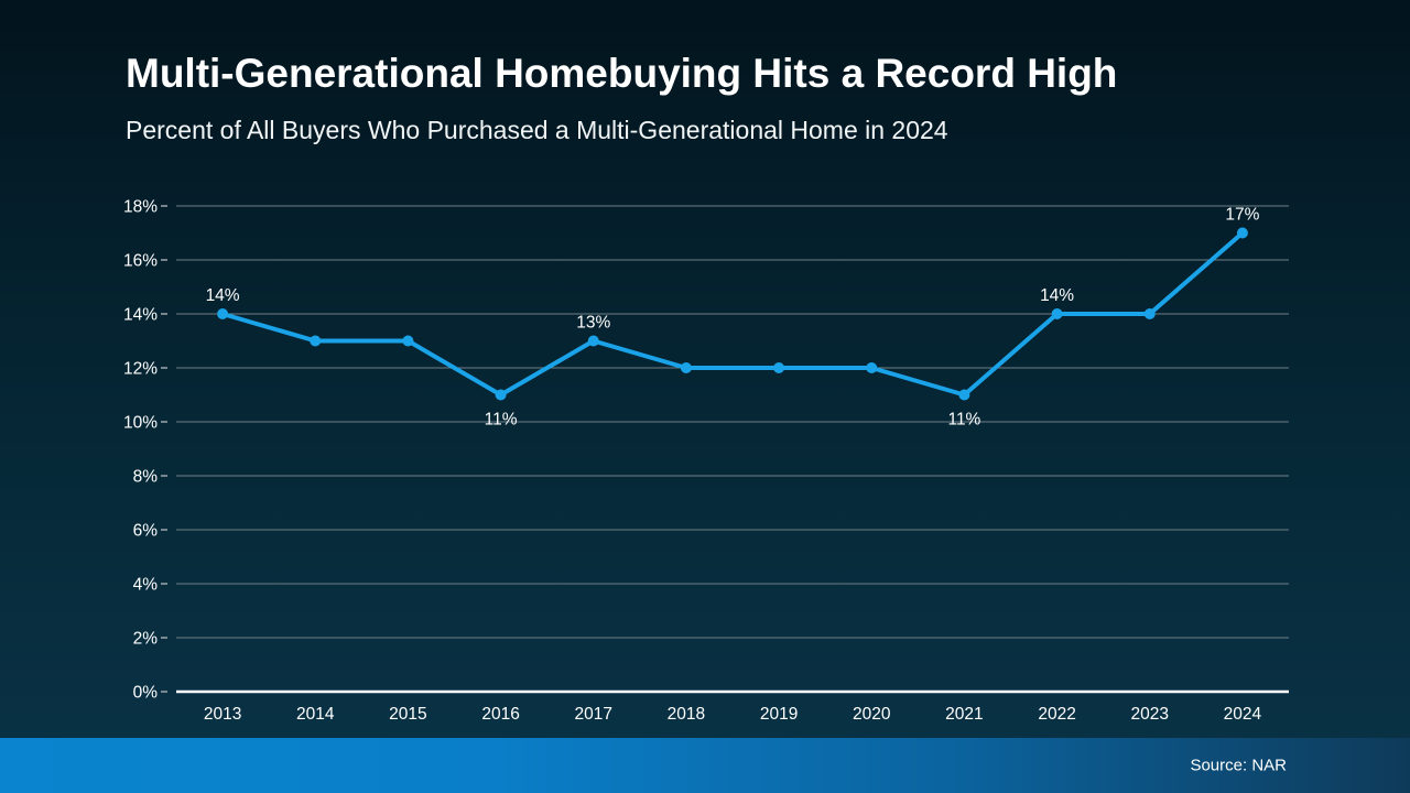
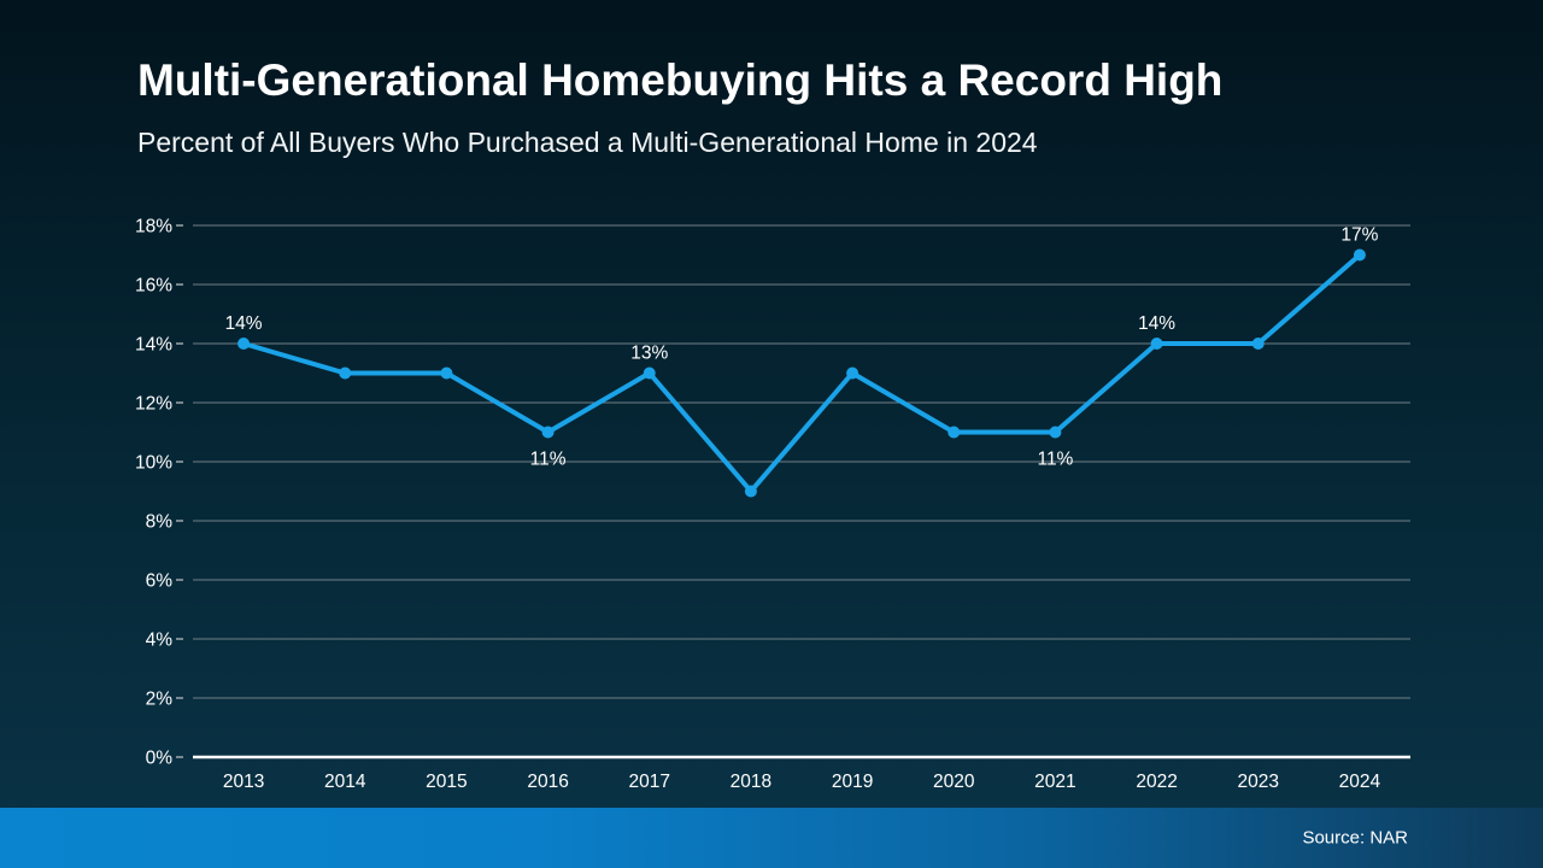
2018: 12% -> 9%
2019: 12% -> 13%
2020: 12% -> 11%
